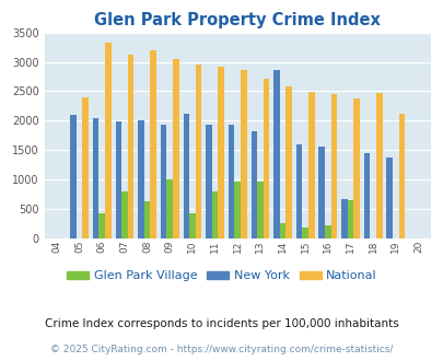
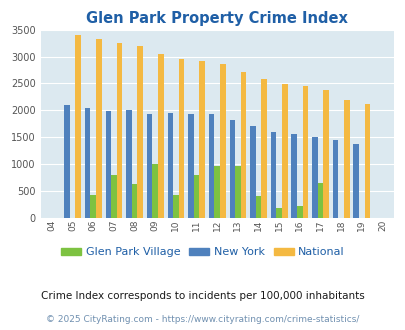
National/05: 2400 -> 3410
National/07: 3120 -> 3250
New York/10: 2120 -> 1950
New York/14: 2860 -> 1700
Glen Park Village/14: 260 -> 400
New York/17: 660 -> 1510
National/18: 2480 -> 2200
